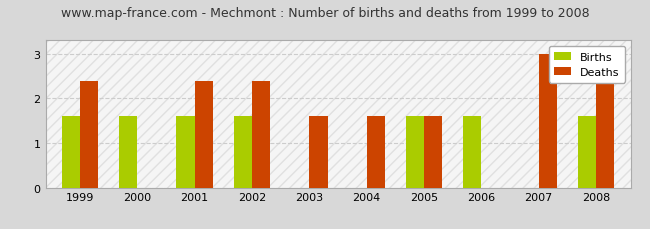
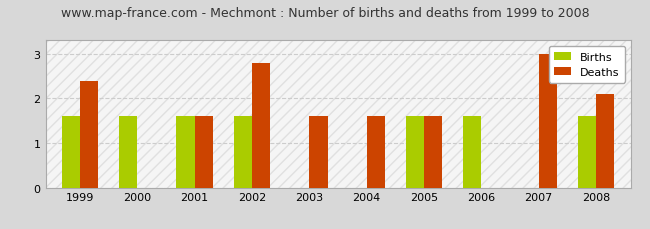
Deaths/2001: 2.4 -> 1.6
Deaths/2002: 2.4 -> 2.8
Deaths/2008: 2.4 -> 2.1
